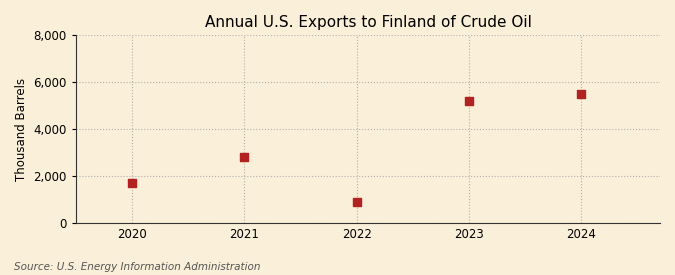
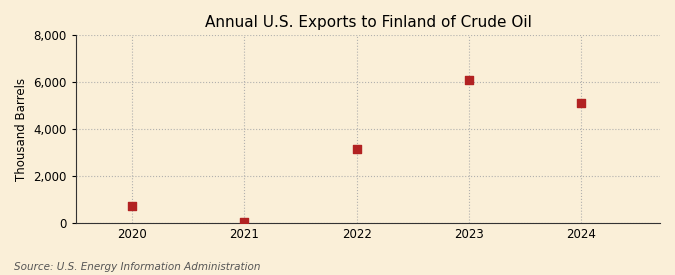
2020: 1,700 -> 700
2021: 2,800 -> 20
2022: 900 -> 3,150
2023: 5,200 -> 6,080
2024: 5,500 -> 5,100
